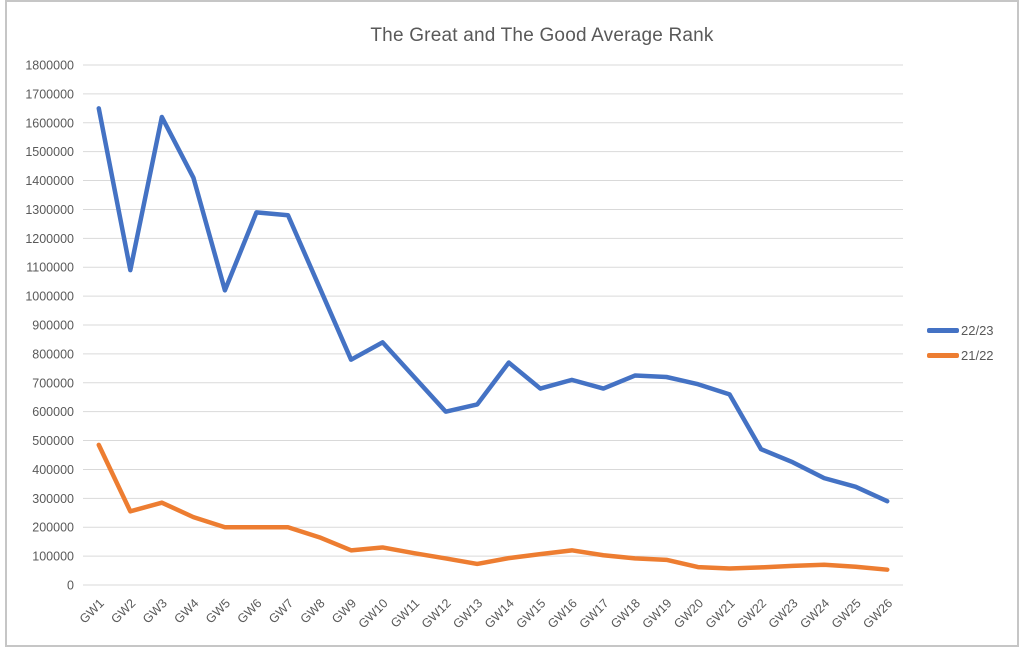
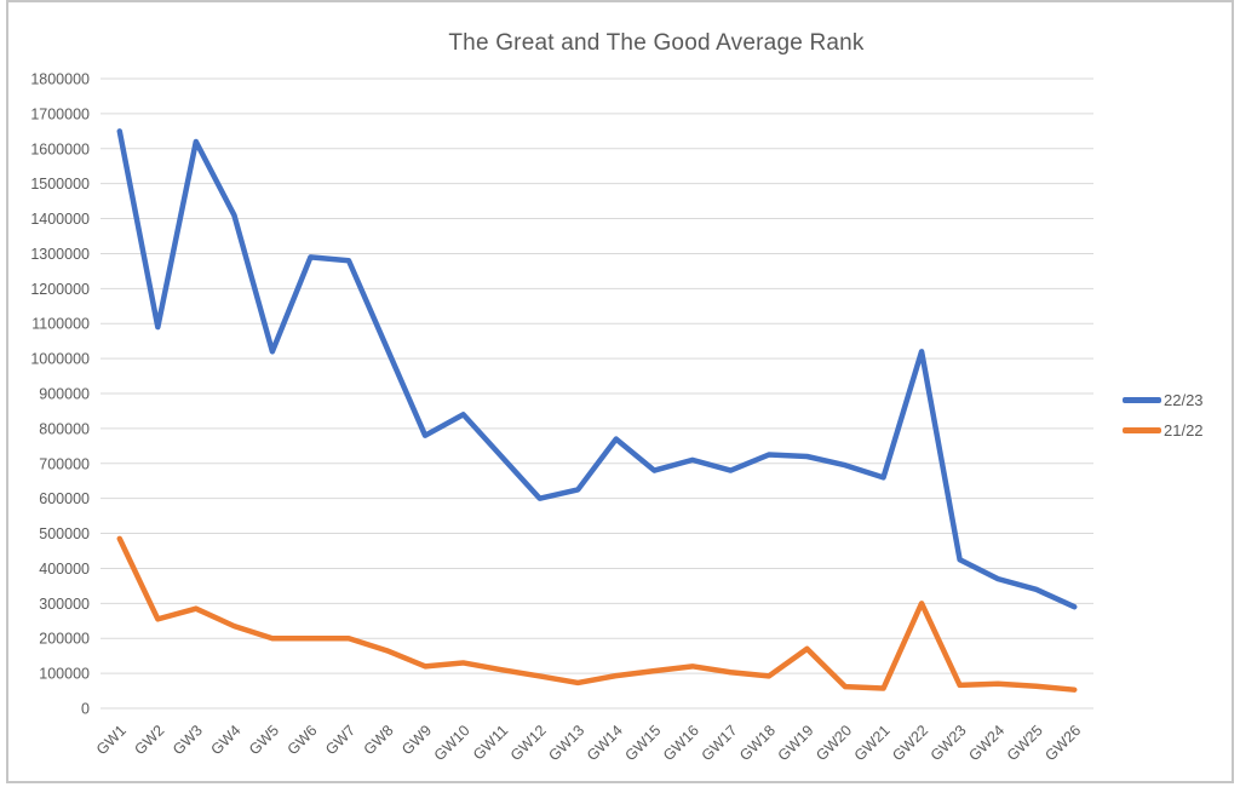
21/22/GW19: 90000 -> 170000
22/23/GW22: 470000 -> 1020000
21/22/GW22: 60000 -> 300000
